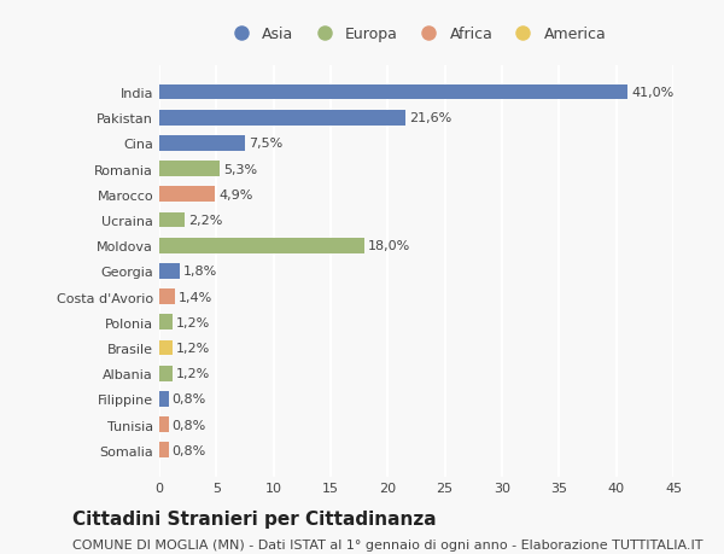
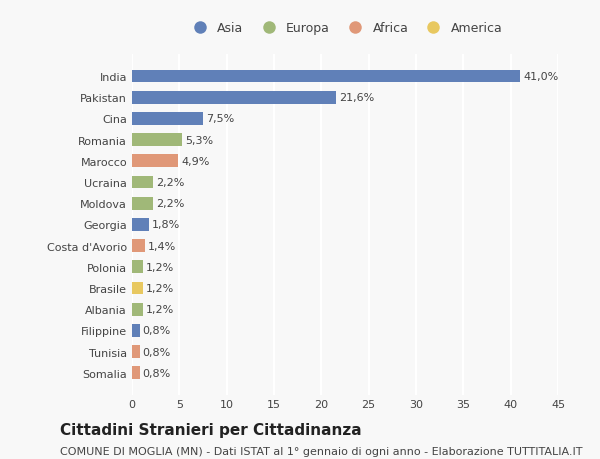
Moldova: 18,0% -> 2,2%
